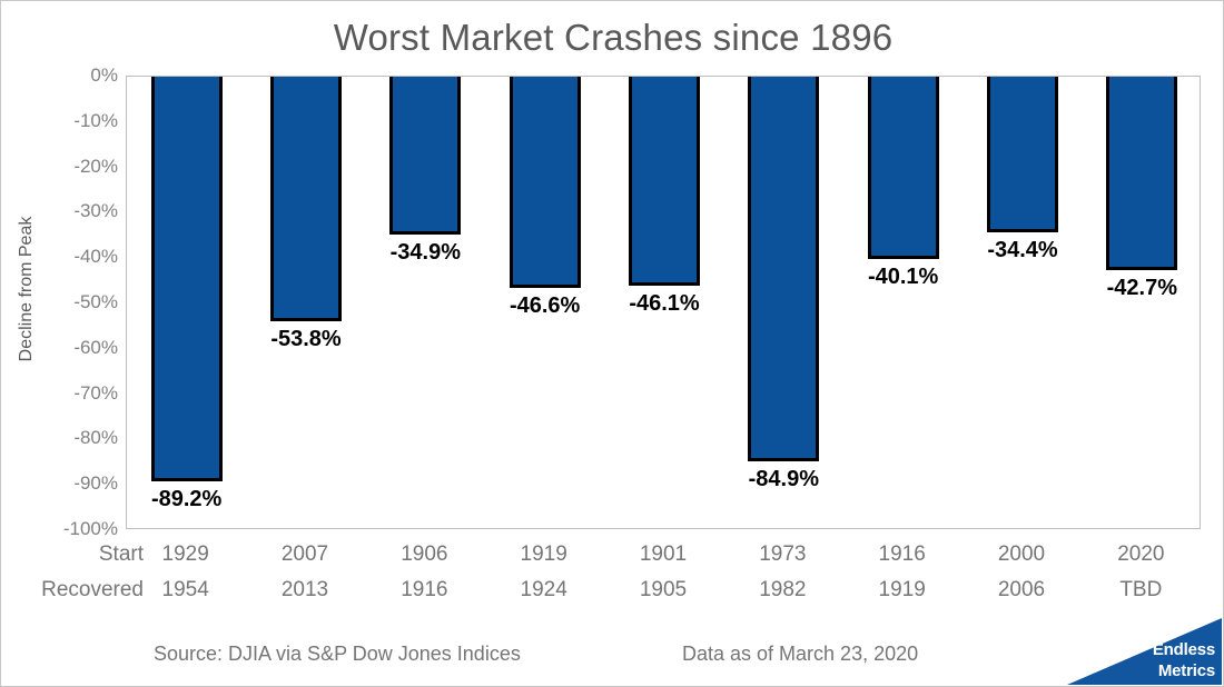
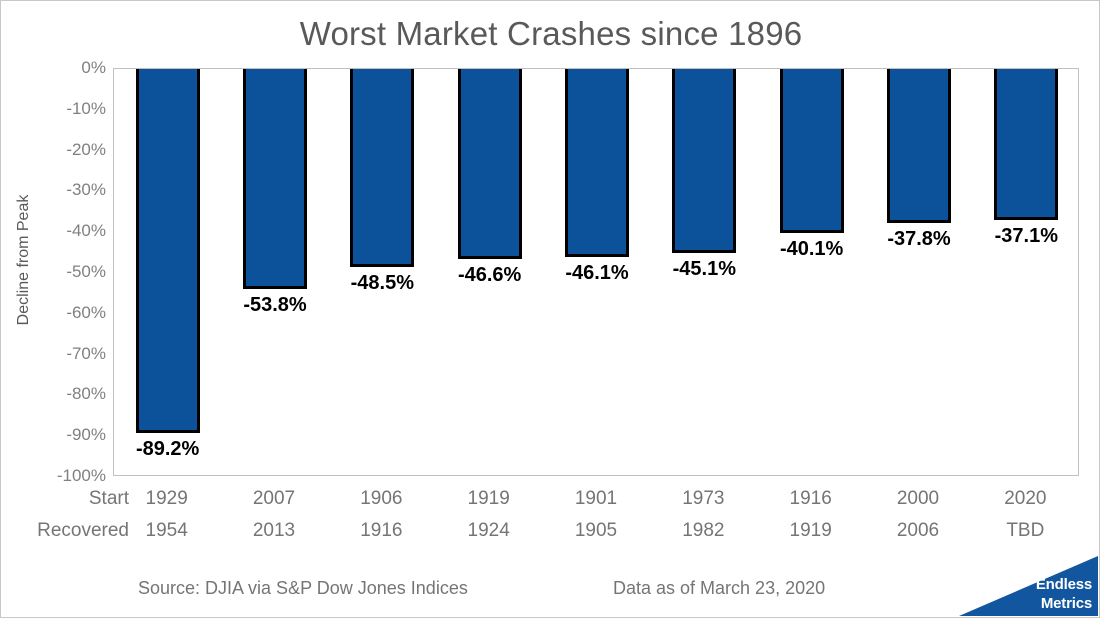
1906: -34.9% -> -48.5%
1973: -84.9% -> -45.1%
2000: -34.4% -> -37.8%
2020: -42.7% -> -37.1%
